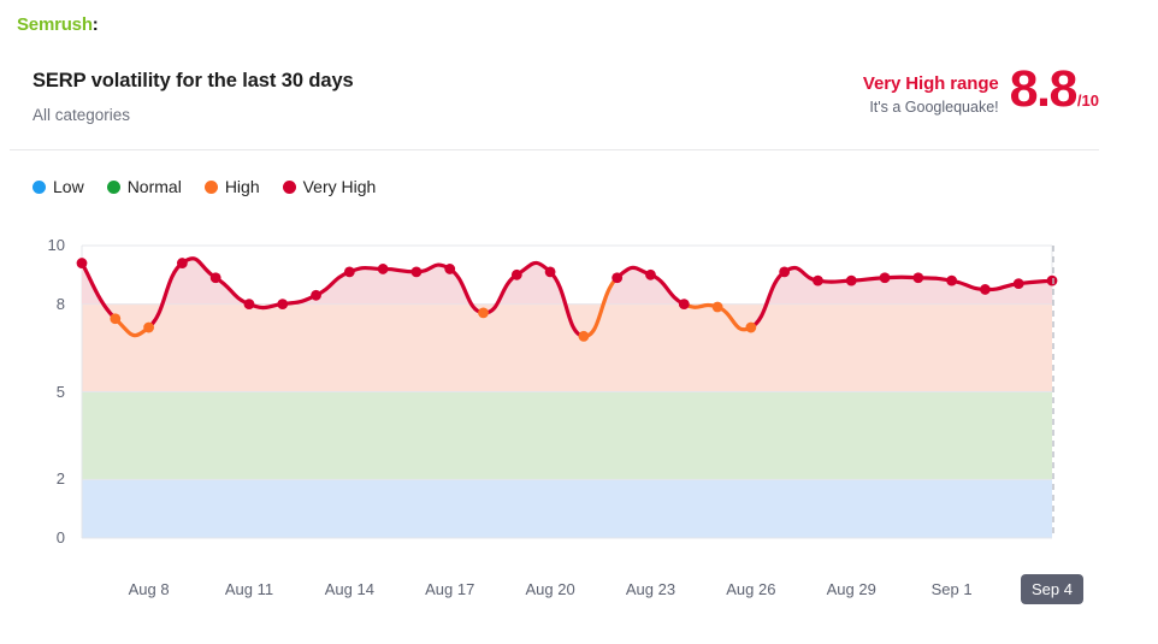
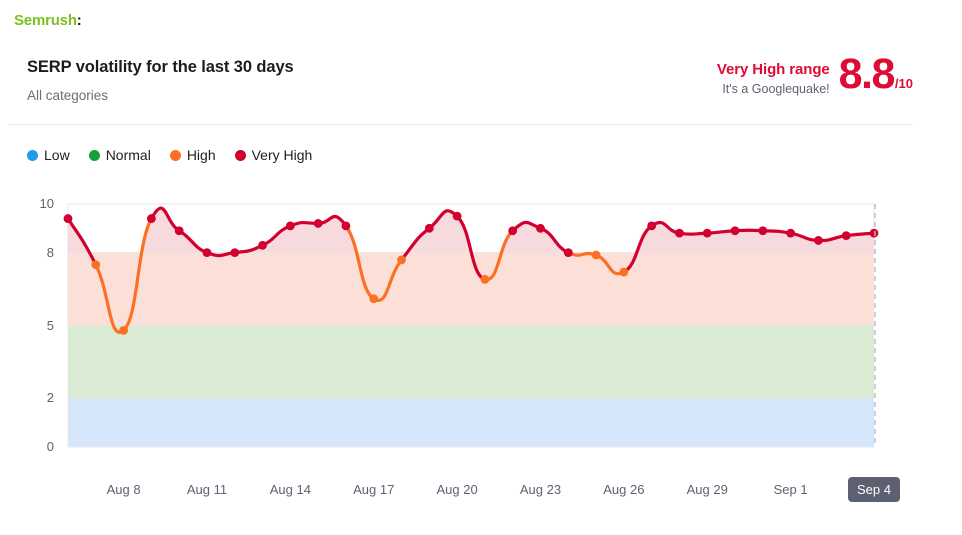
Aug 8: 7.2 -> 4.8
Aug 17: 9.2 -> 6.1
Aug 20: 9.1 -> 9.5
